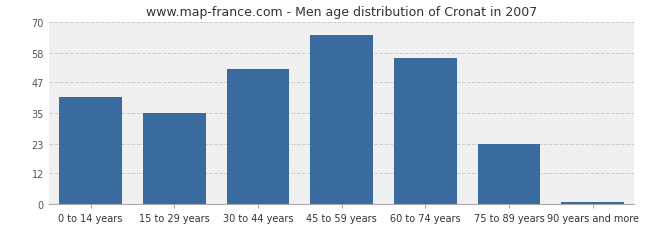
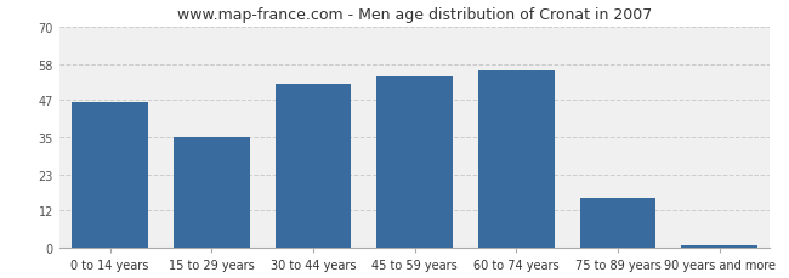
0 to 14 years: 41 -> 46
45 to 59 years: 65 -> 54
75 to 89 years: 23 -> 16
